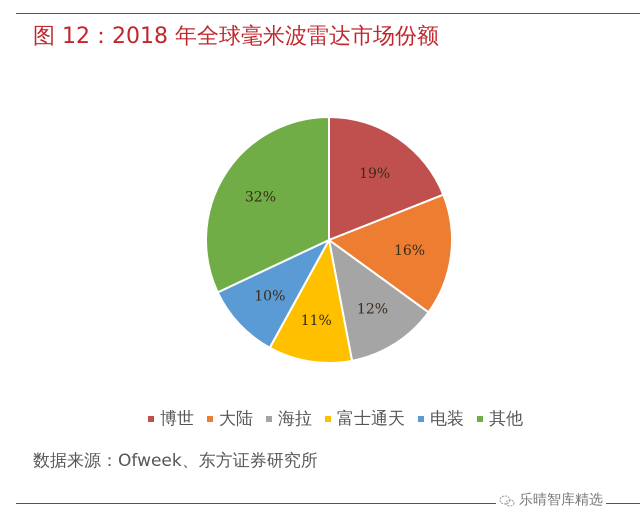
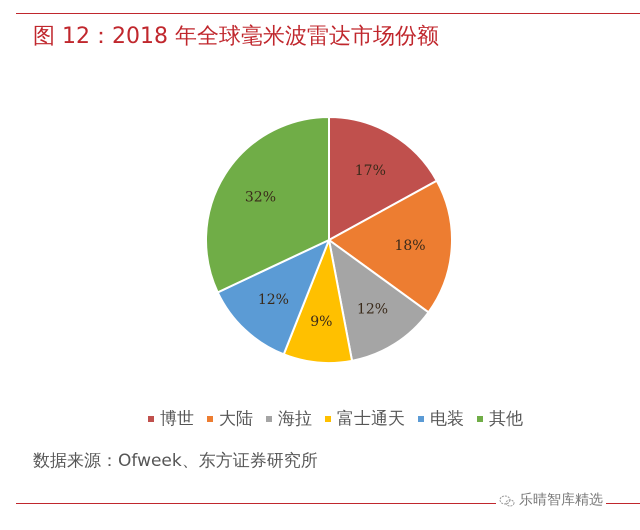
博世: 19% -> 17%
大陆: 16% -> 18%
富士通天: 11% -> 9%
电装: 10% -> 12%
